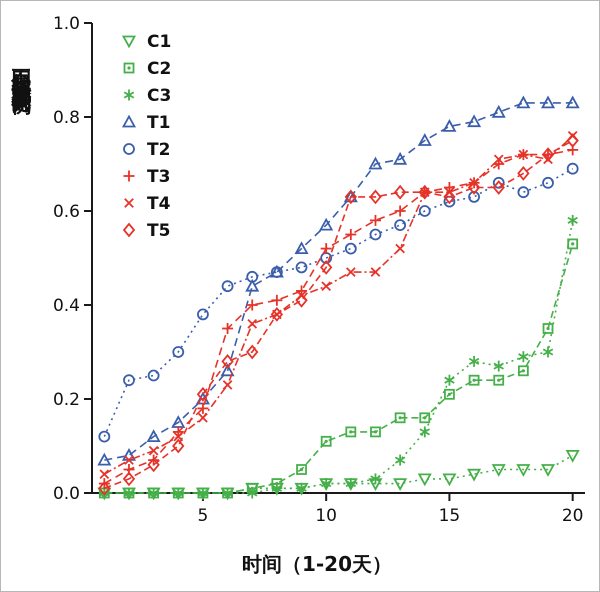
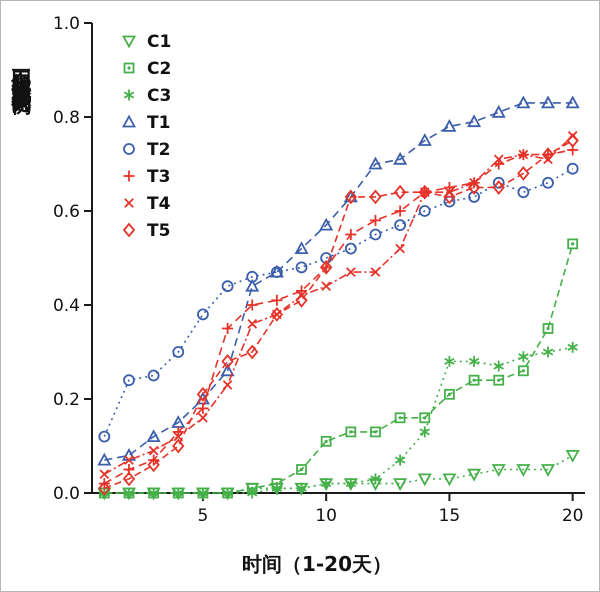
T3/10: 0.52 -> 0.48
C3/15: 0.24 -> 0.28
C3/20: 0.58 -> 0.31
